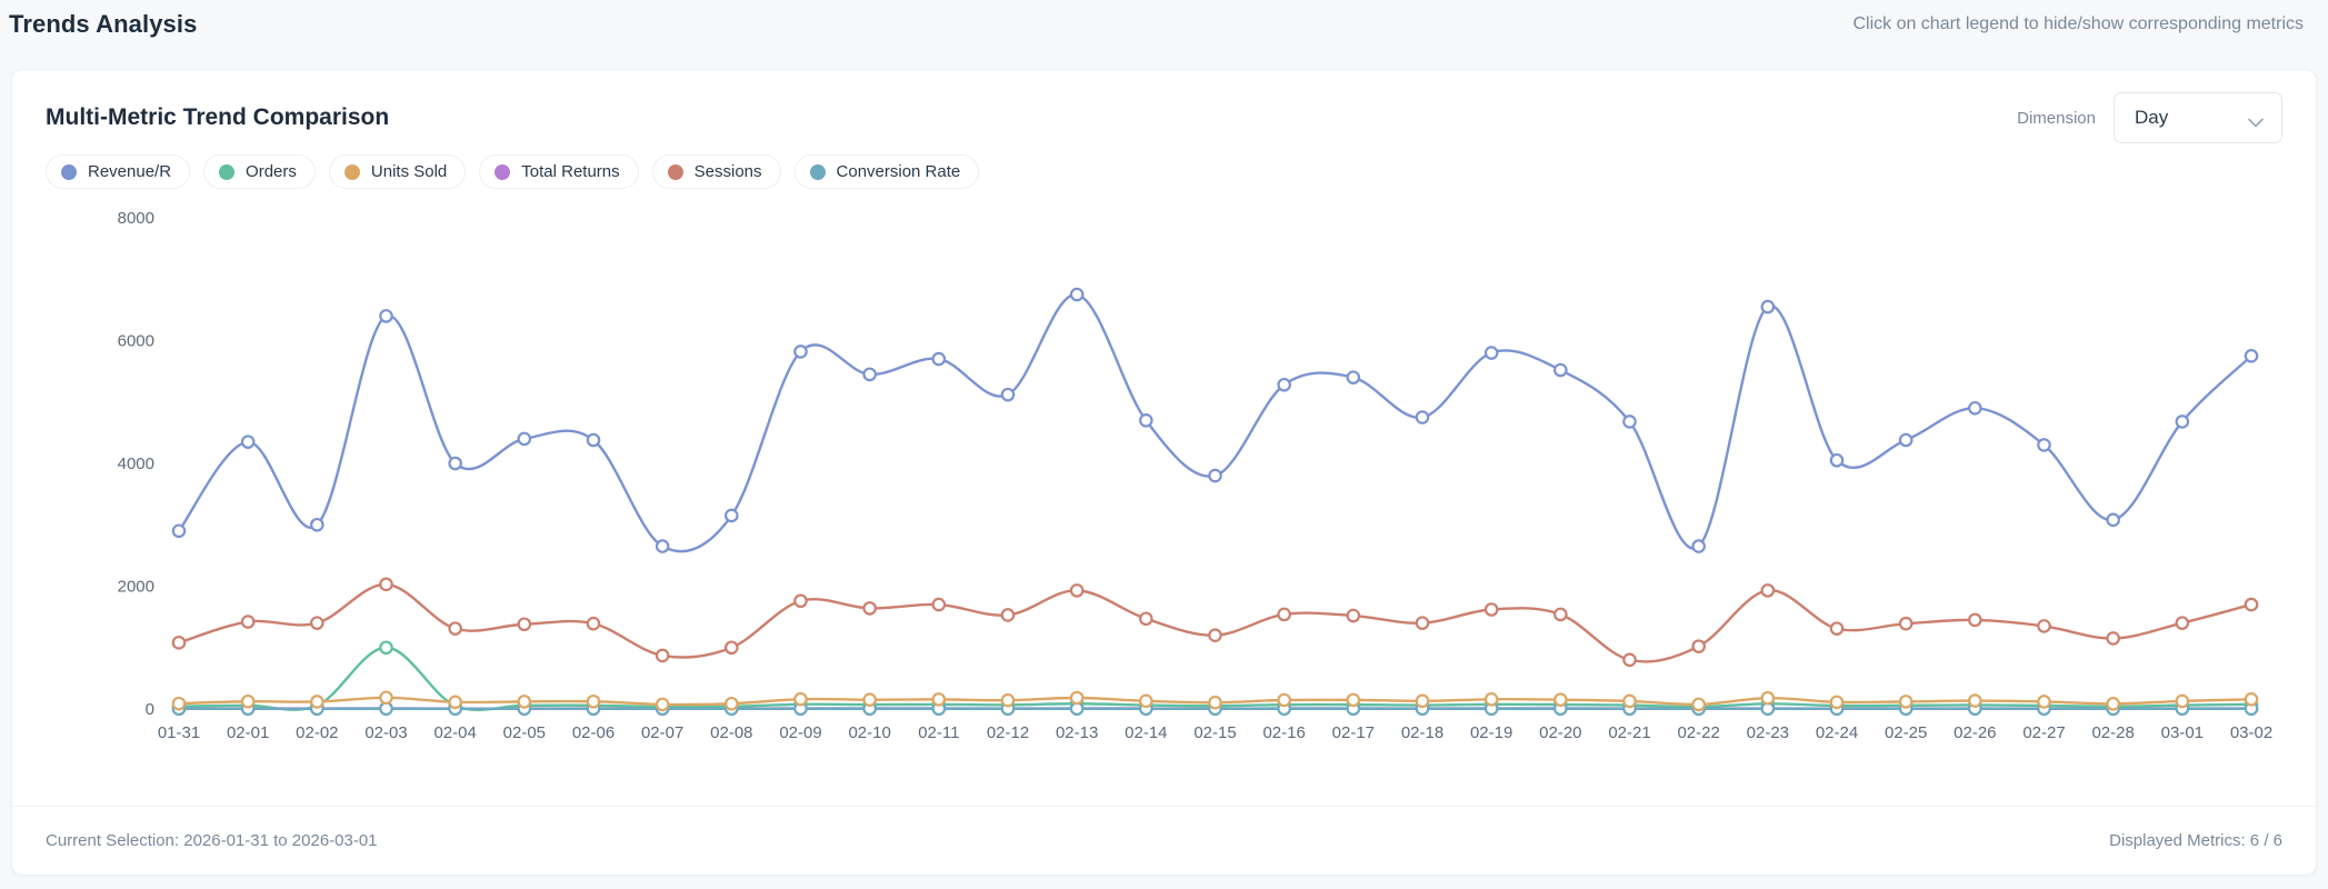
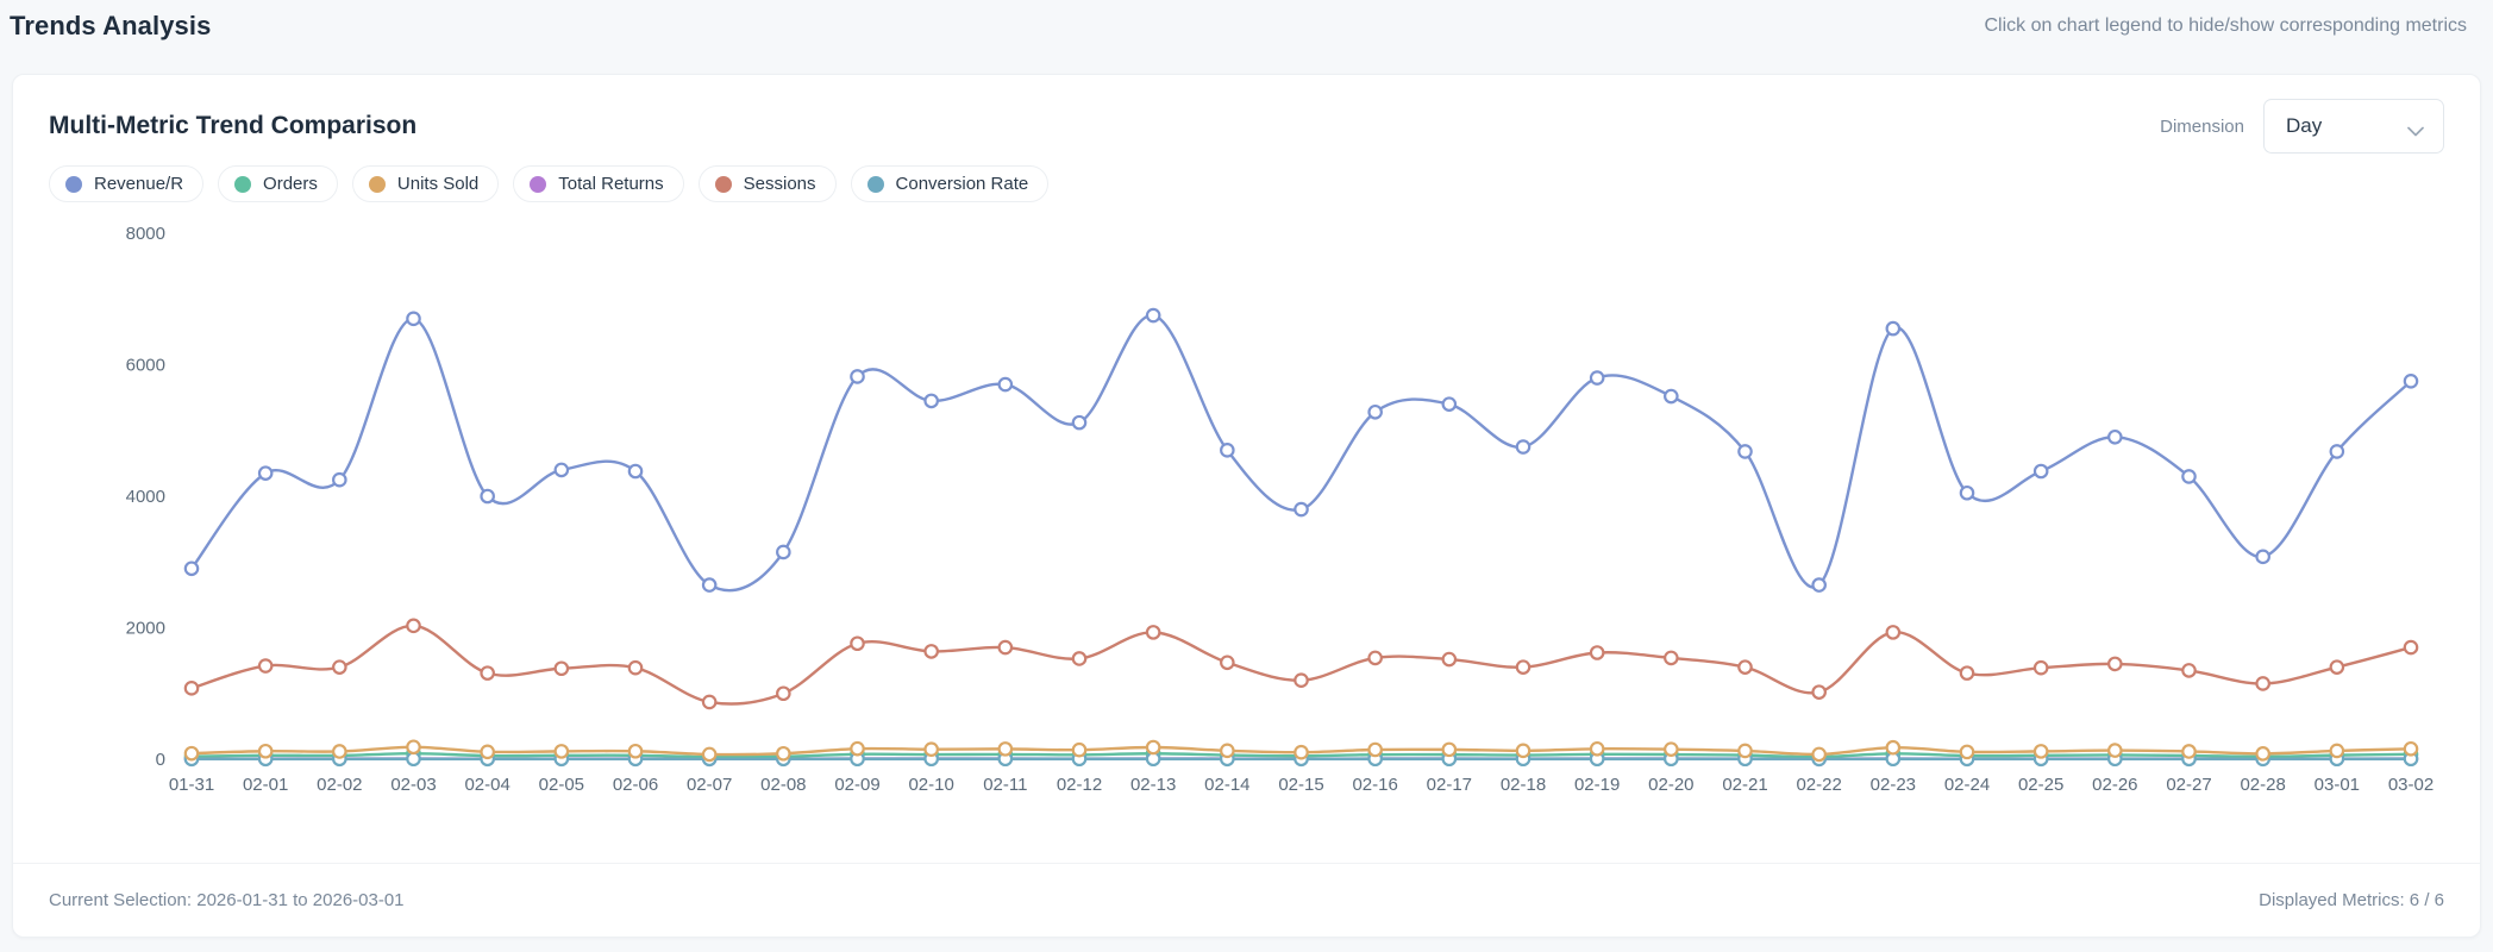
Revenue/R/02-02: 3000 -> 4200
Revenue/R/02-03: 6400 -> 6700
Orders/02-03: 1000 -> 100
Sessions/02-21: 800 -> 1400
